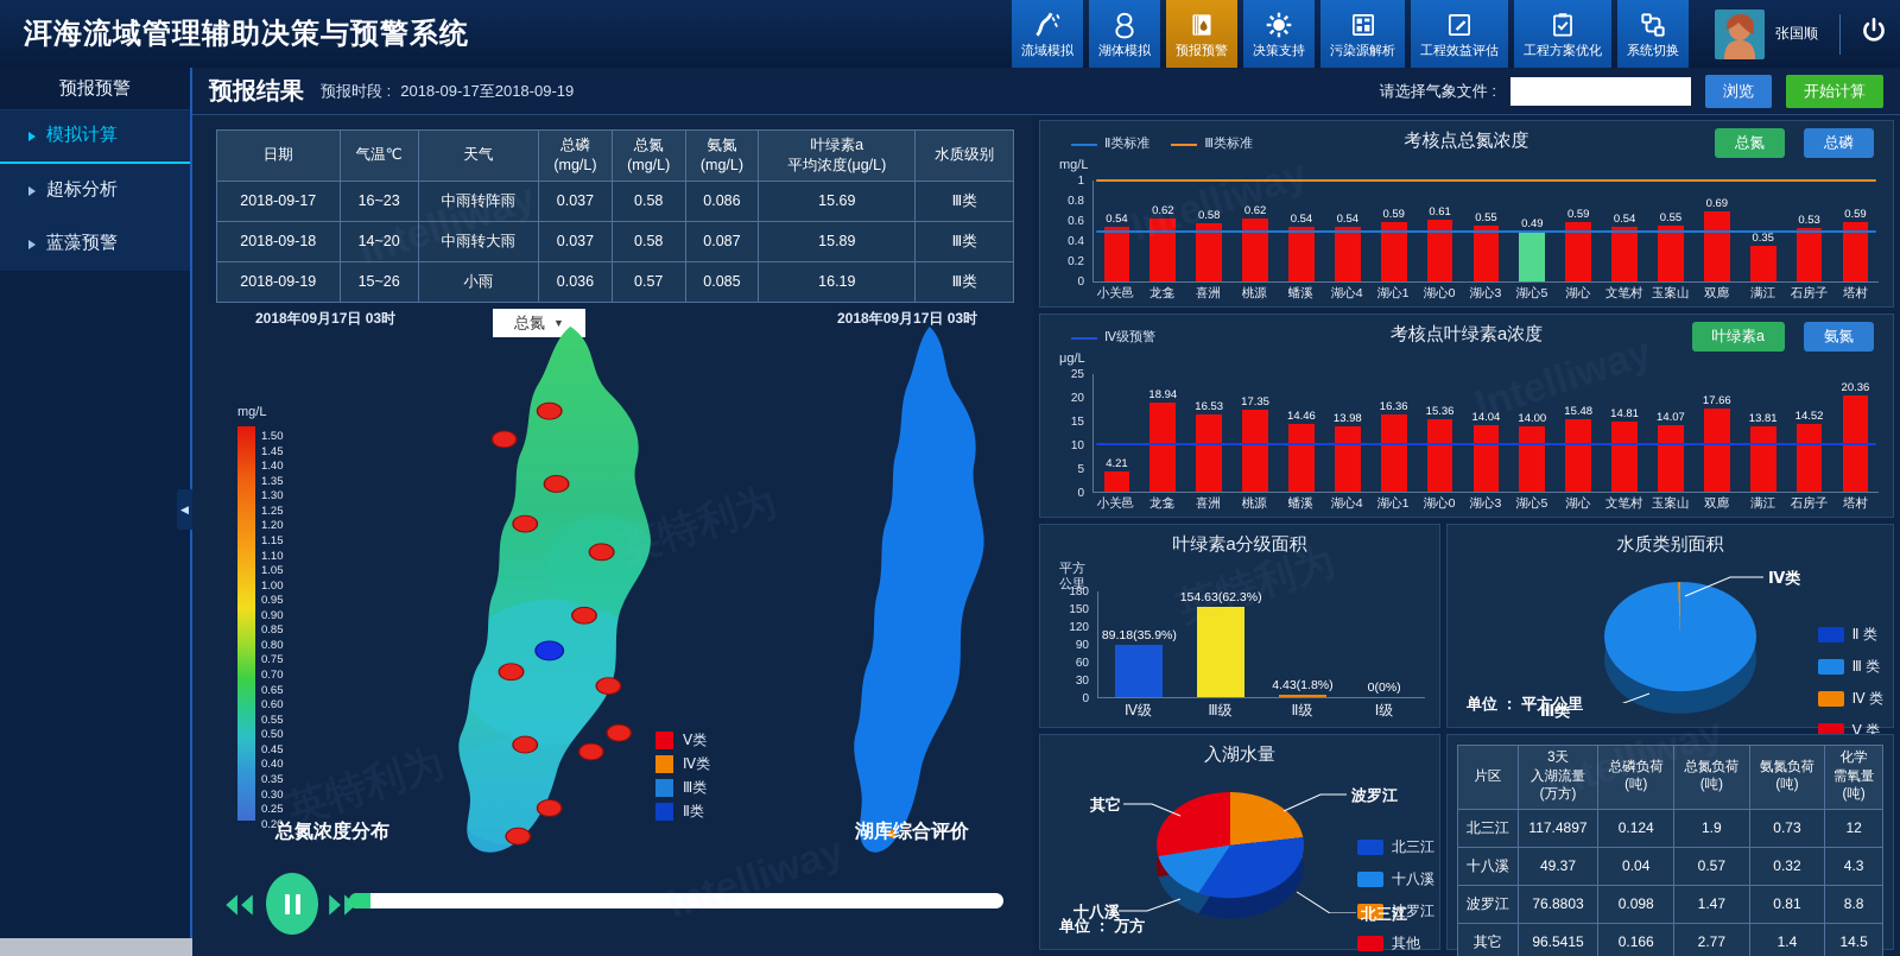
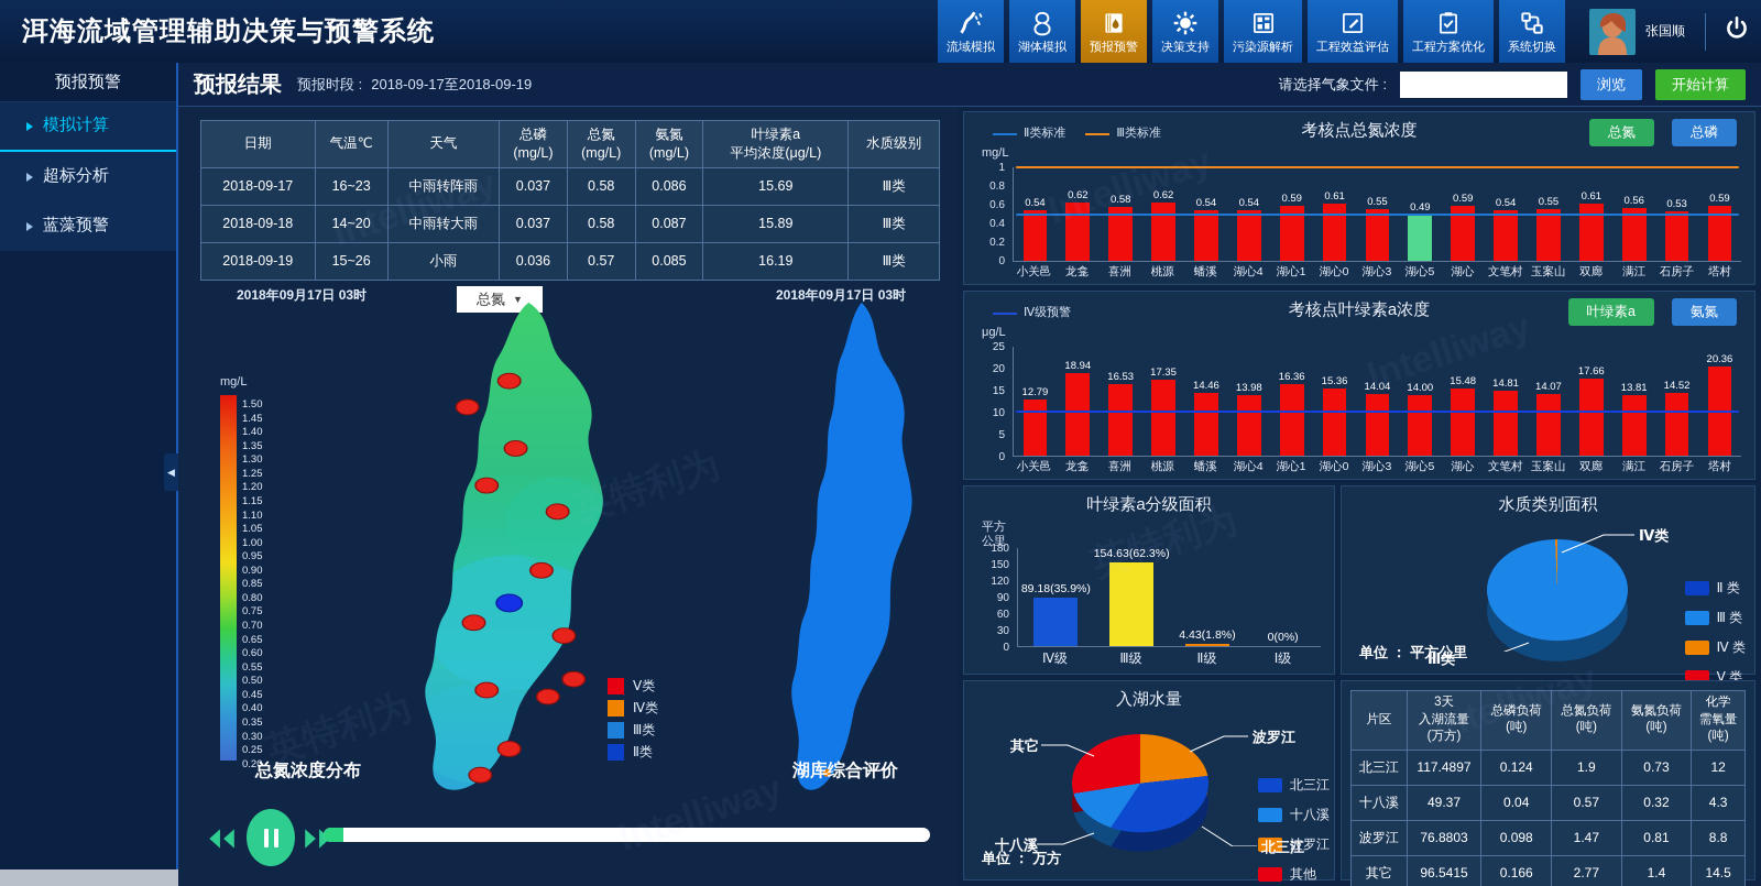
考核点总氮浓度/双廊: 0.69 -> 0.61
考核点总氮浓度/满江: 0.35 -> 0.56
考核点叶绿素a浓度/小关邑: 4.21 -> 12.79
